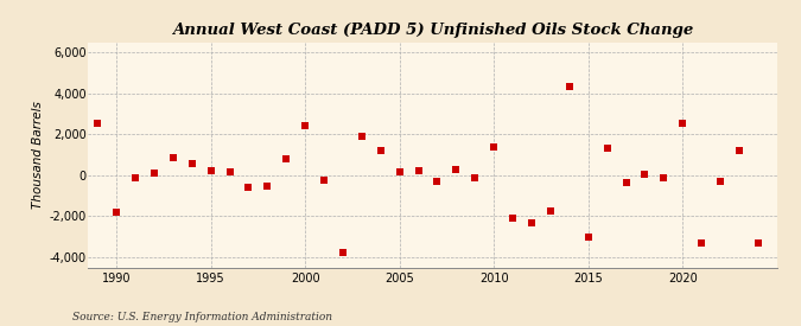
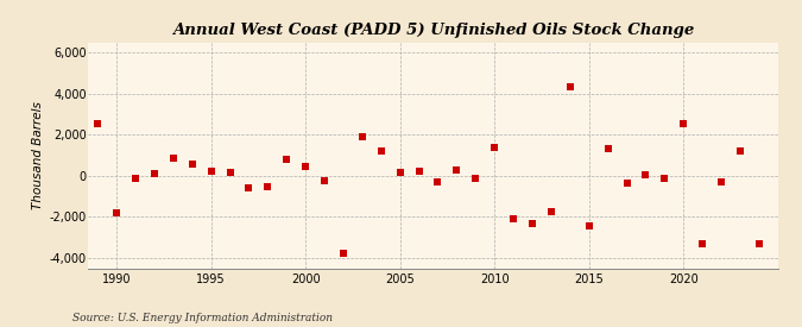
2000: 2,400 -> 400
2015: -3,000 -> -2,400
